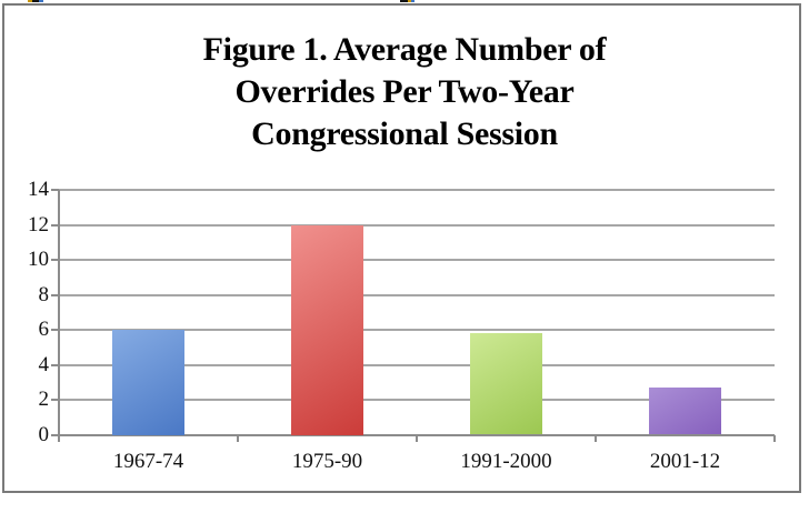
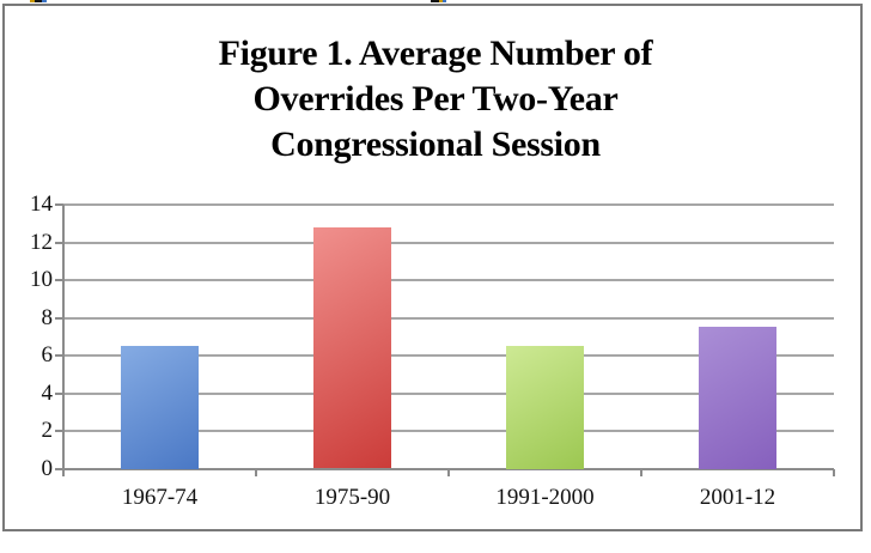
1967-74: 6.0 -> 6.5
1975-90: 12.0 -> 12.8
1991-2000: 5.8 -> 6.5
2001-12: 2.7 -> 7.5
